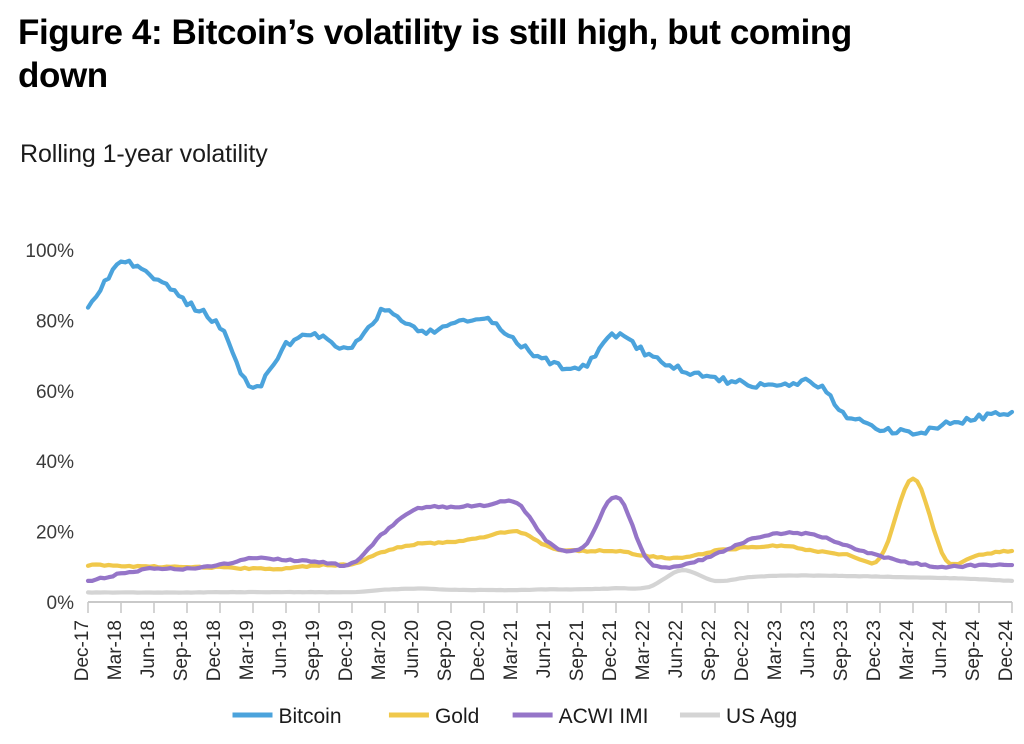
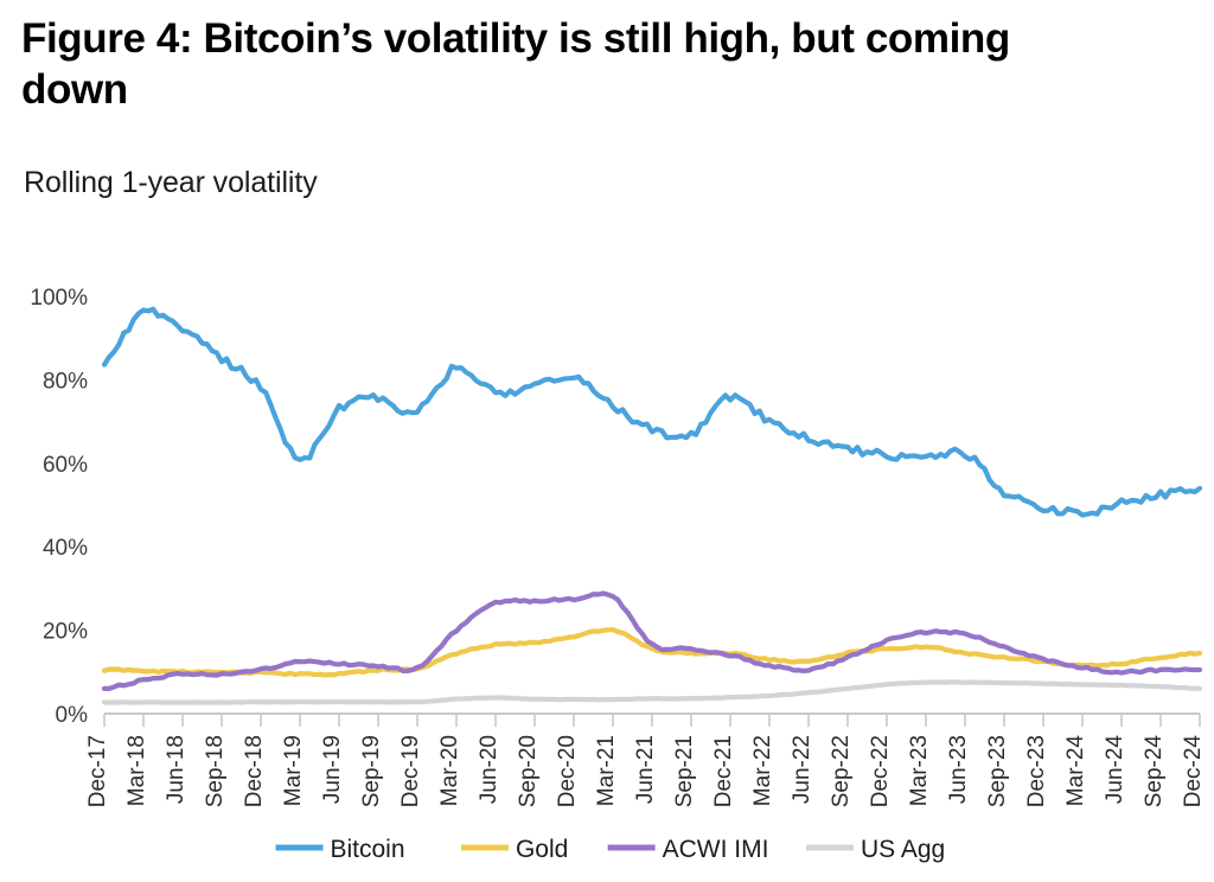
ACWI IMI/Dec-21: 30% -> 14%
US Agg/Jun-22: 9% -> 5%
Gold/Mar-24: 35% -> 12%
